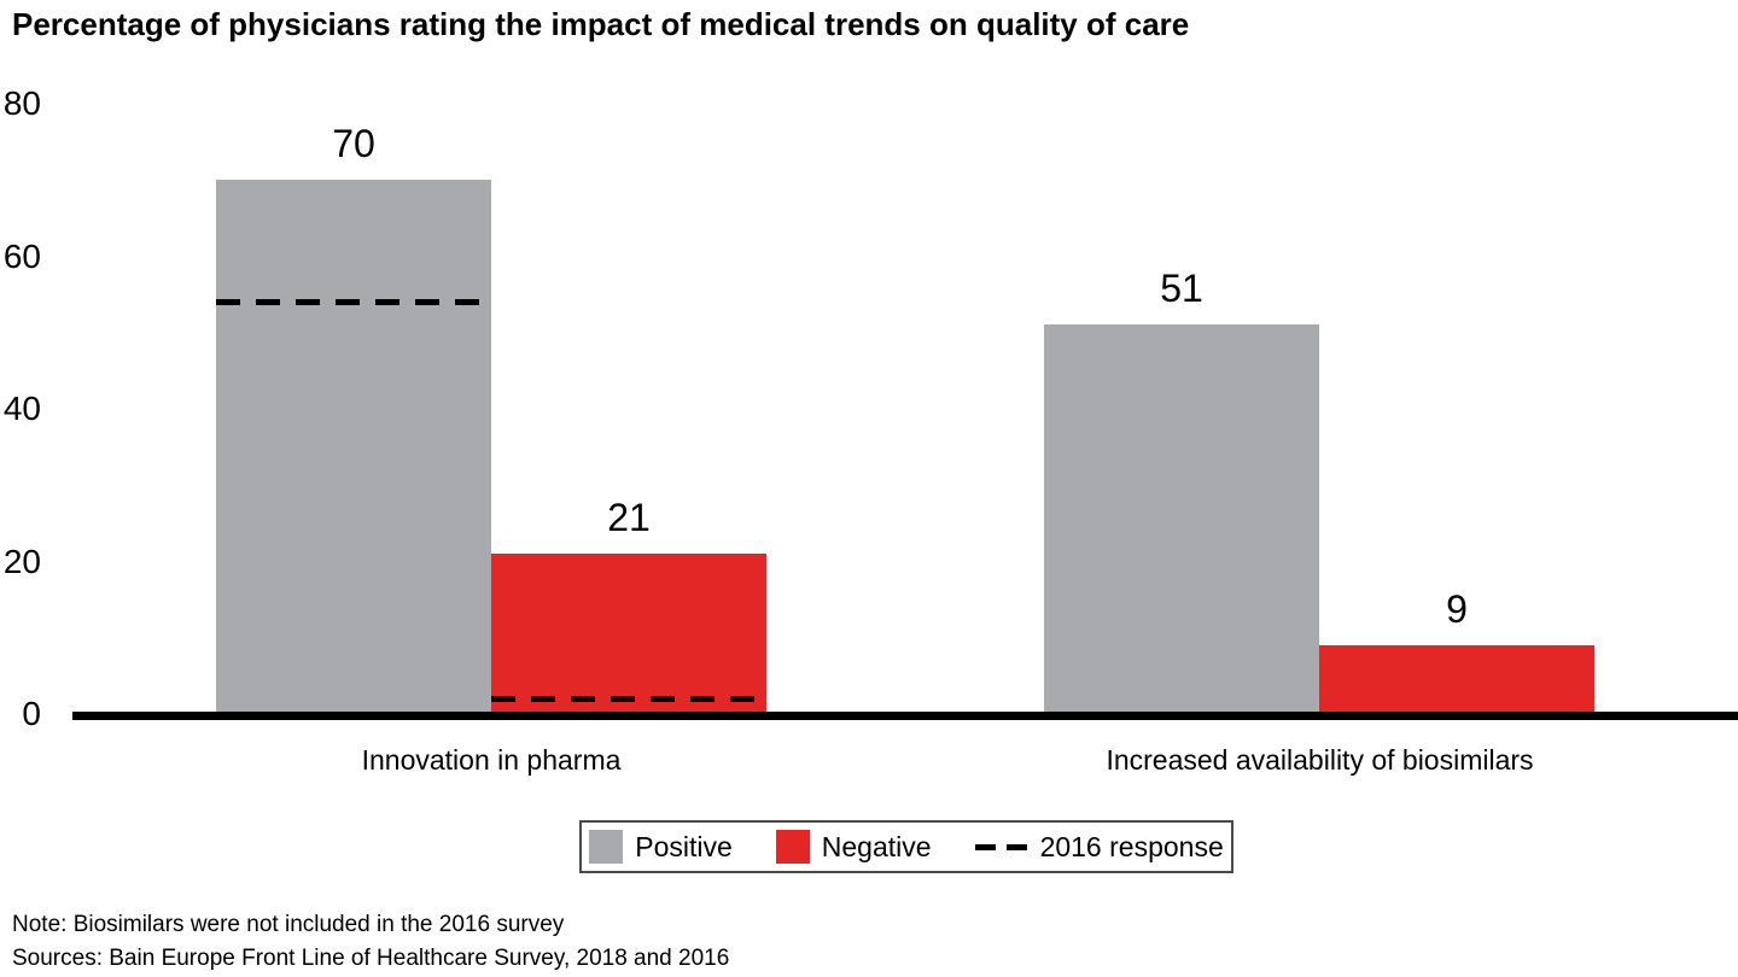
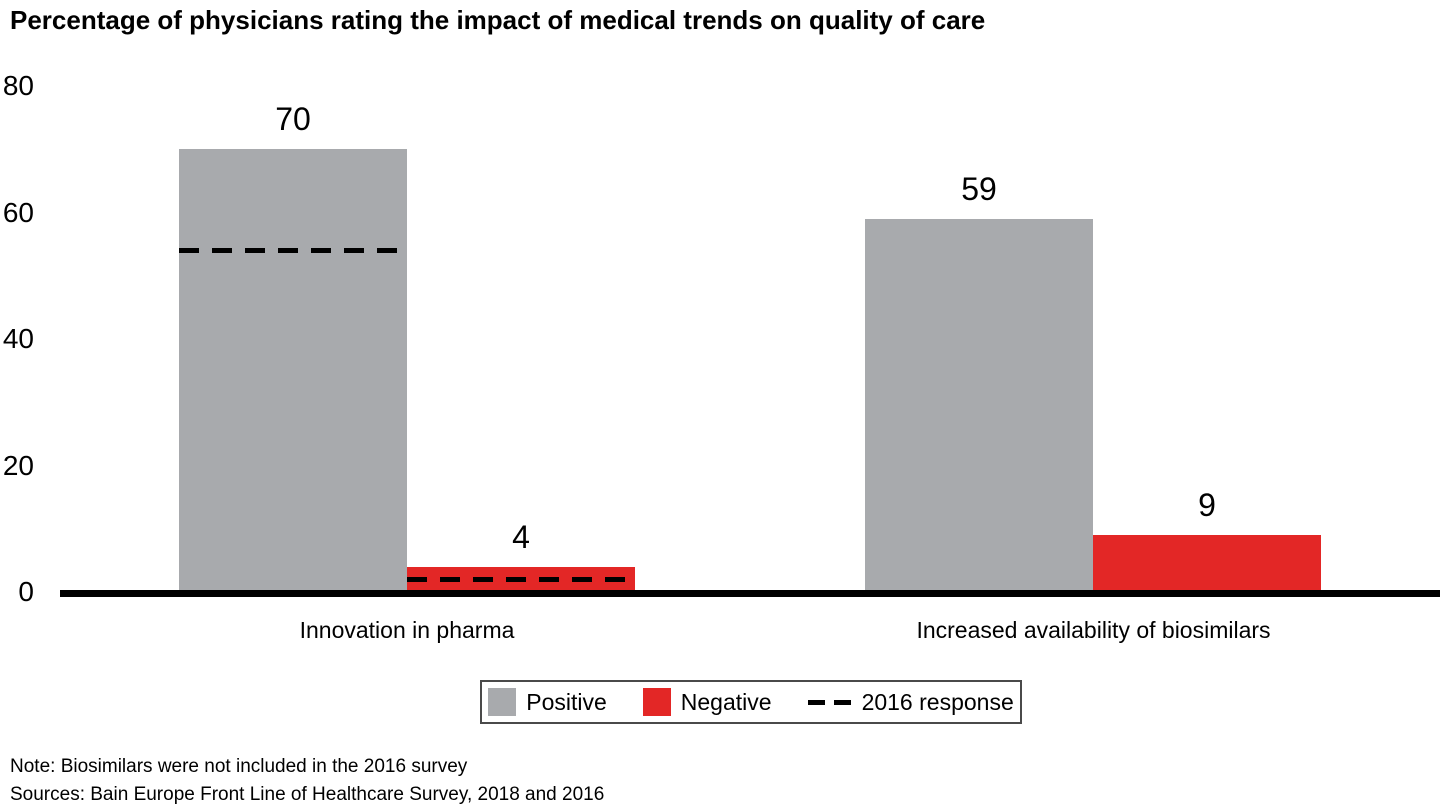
Negative/Innovation in pharma: 21 -> 4
Positive/Increased availability of biosimilars: 51 -> 59
